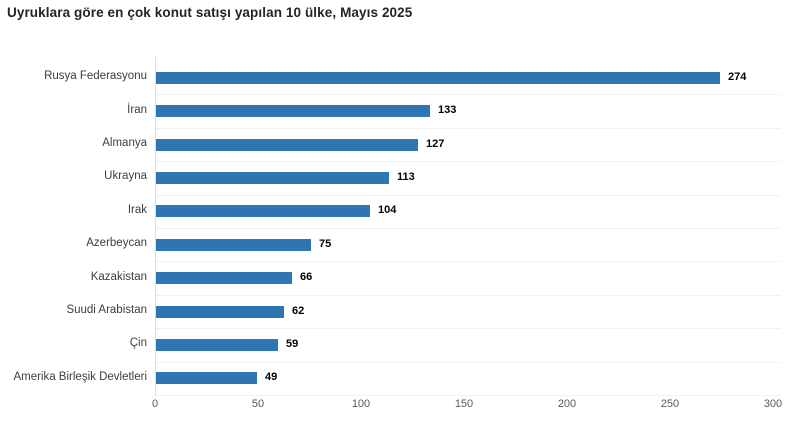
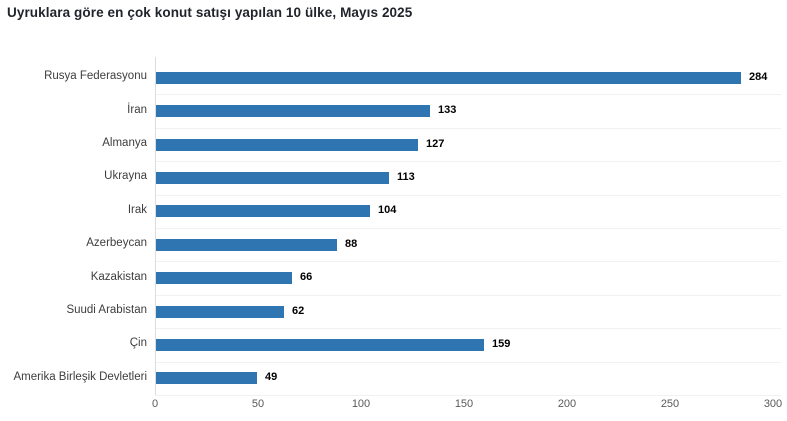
Rusya Federasyonu: 274 -> 284
Azerbeycan: 75 -> 88
Çin: 59 -> 159
